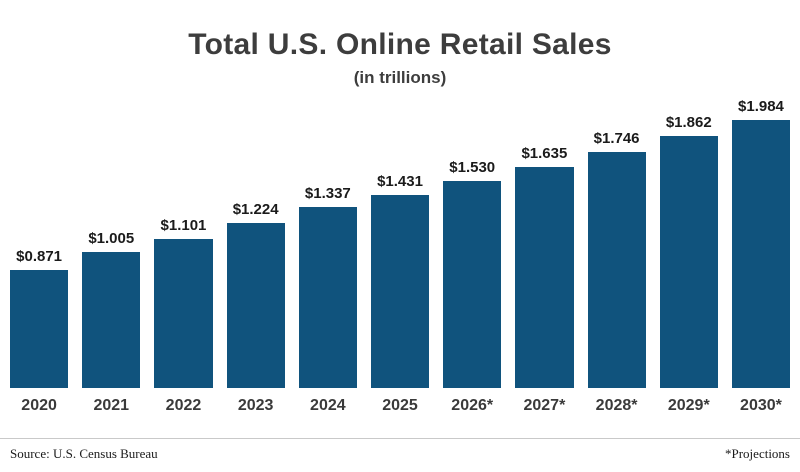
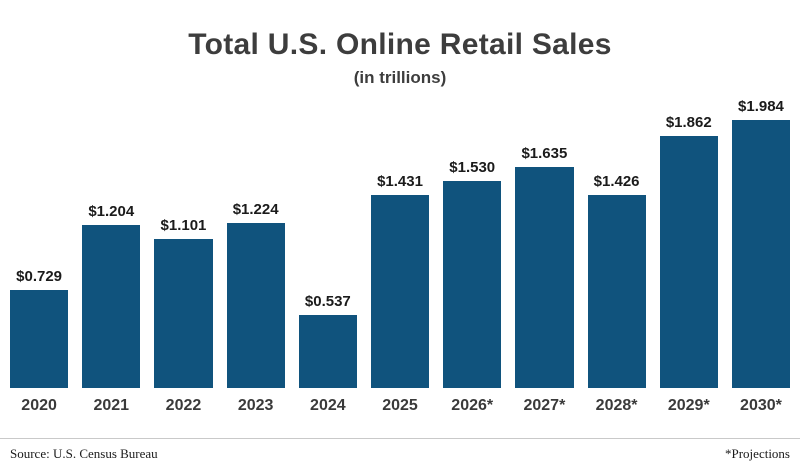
2020: $0.871 -> $0.729
2021: $1.005 -> $1.204
2024: $1.337 -> $0.537
2028*: $1.746 -> $1.426
